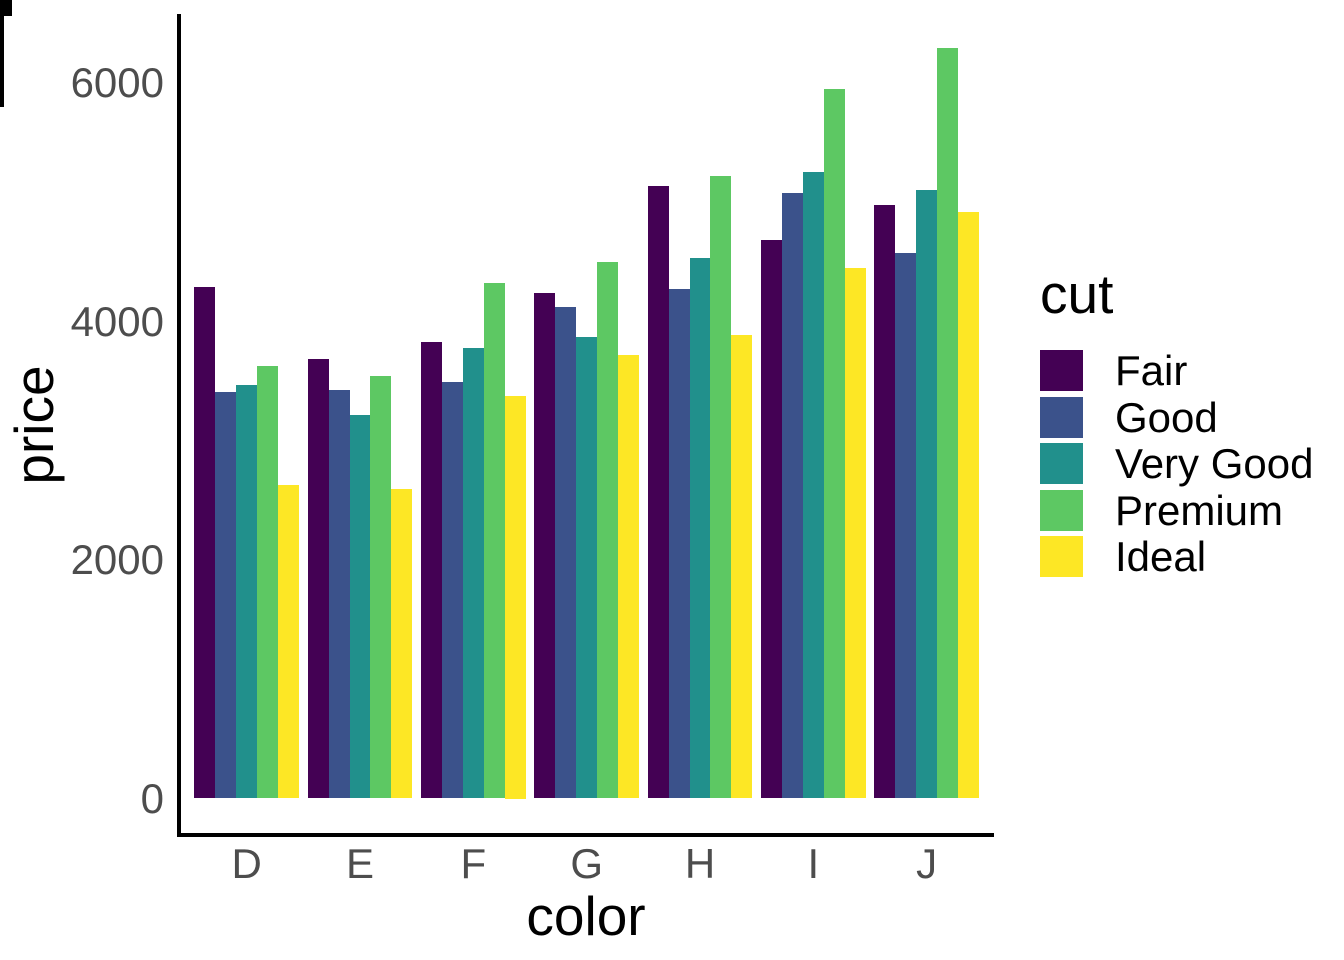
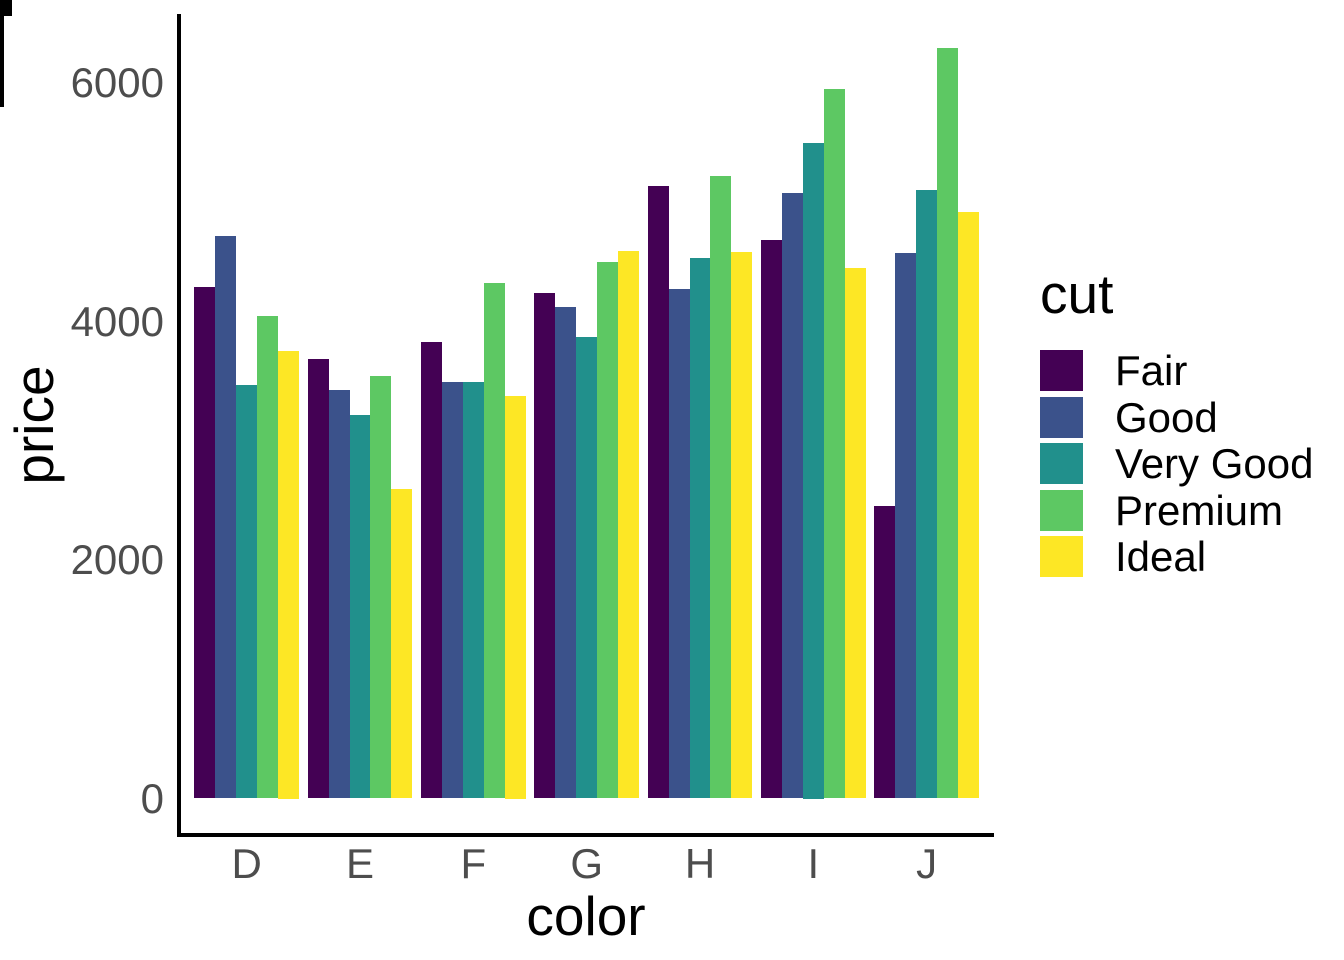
Good/D: 3400 -> 4720
Premium/D: 3630 -> 4050
Ideal/D: 2630 -> 3750
Very Good/F: 3780 -> 3490
Ideal/G: 3720 -> 4590
Ideal/H: 3890 -> 4580
Very Good/I: 5260 -> 5500
Fair/J: 4980 -> 2450
